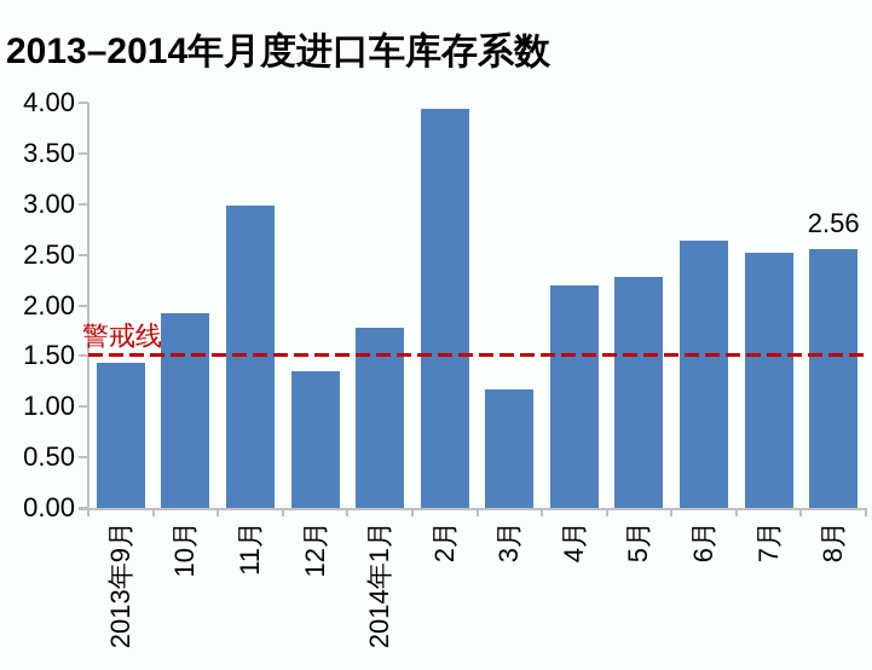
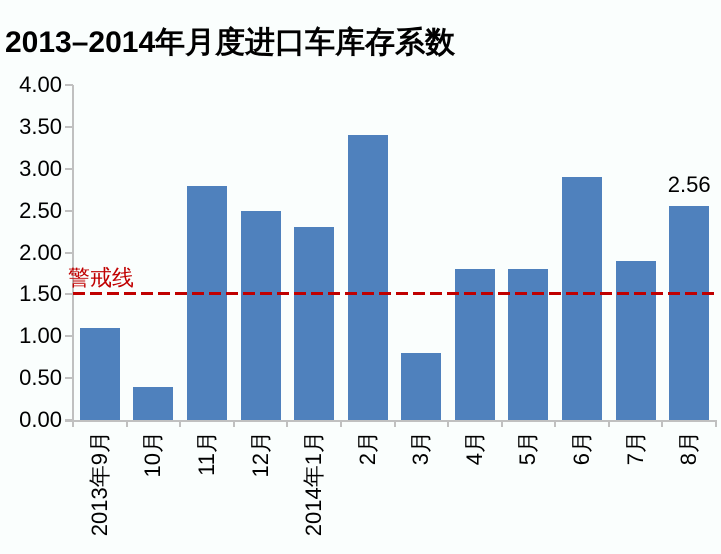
2013年9月: 1.4 -> 1.1
10月: 1.9 -> 0.4
11月: 3.0 -> 2.8
12月: 1.4 -> 2.5
2014年1月: 1.8 -> 2.3
2月: 3.9 -> 3.4
3月: 1.2 -> 0.8
4月: 2.2 -> 1.8
5月: 2.3 -> 1.8
6月: 2.6 -> 2.9
7月: 2.5 -> 1.9
